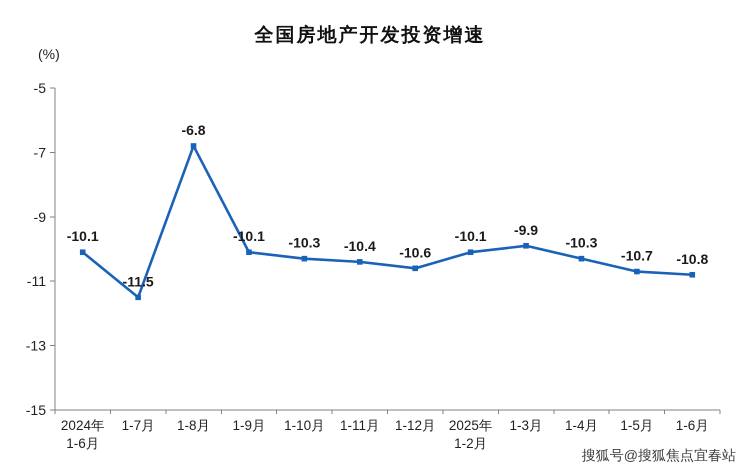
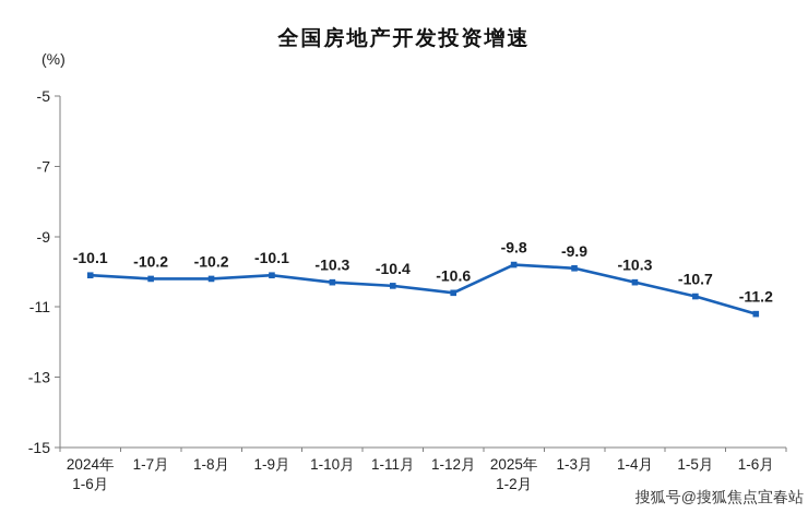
1-7月: -11.5 -> -10.2
1-8月: -6.8 -> -10.2
2025年 1-2月: -10.1 -> -9.8
1-6月: -10.8 -> -11.2
